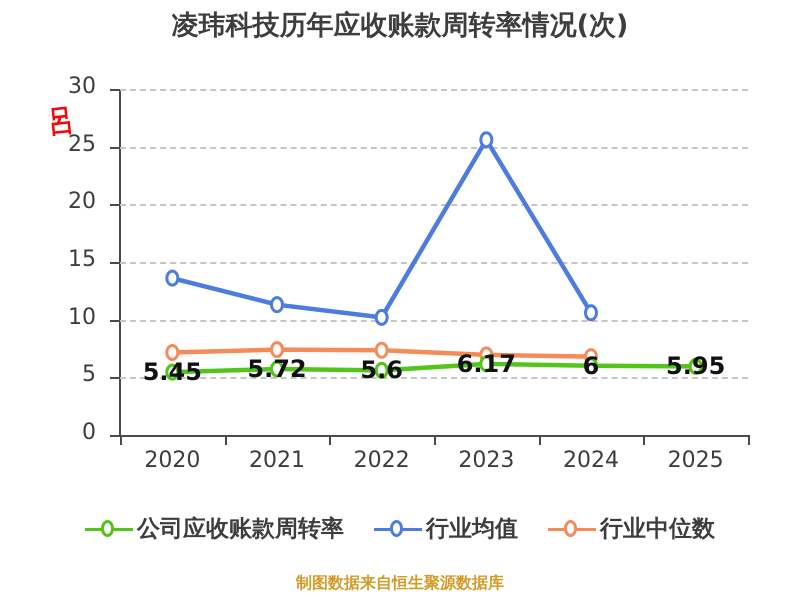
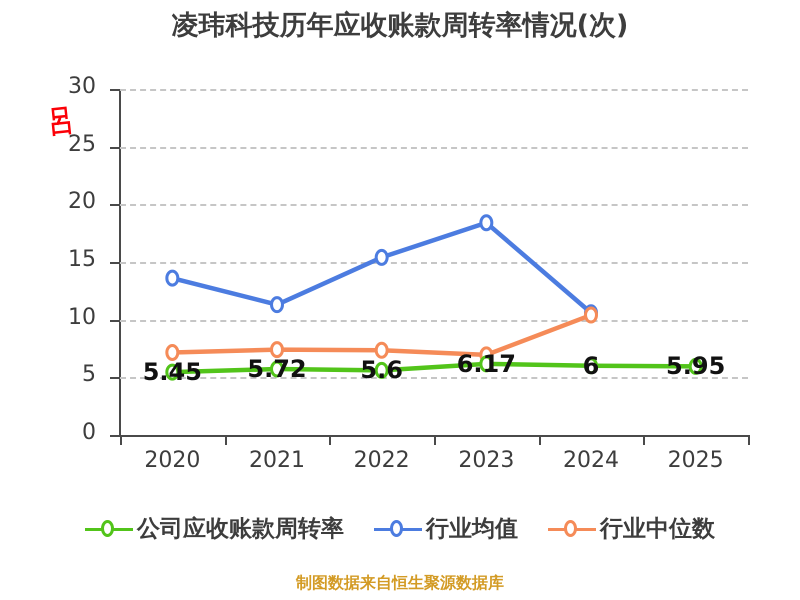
行业均值/2022: 10.2 -> 15.4
行业均值/2023: 25.6 -> 18.4
行业中位数/2024: 6.8 -> 10.4
